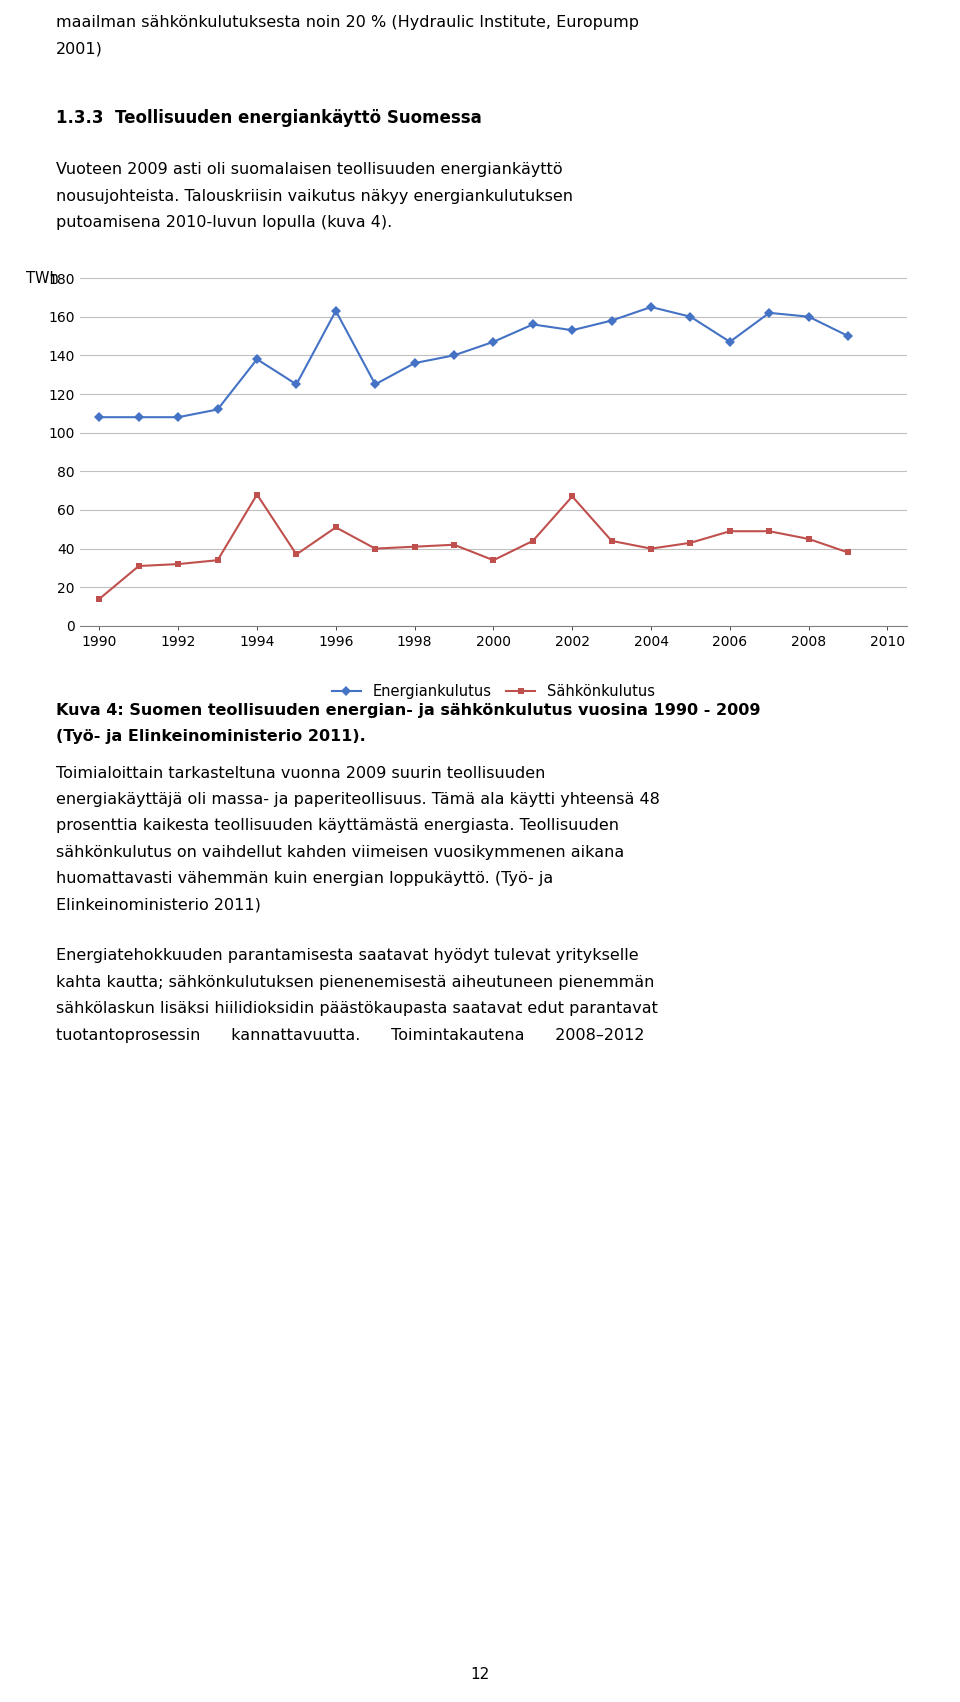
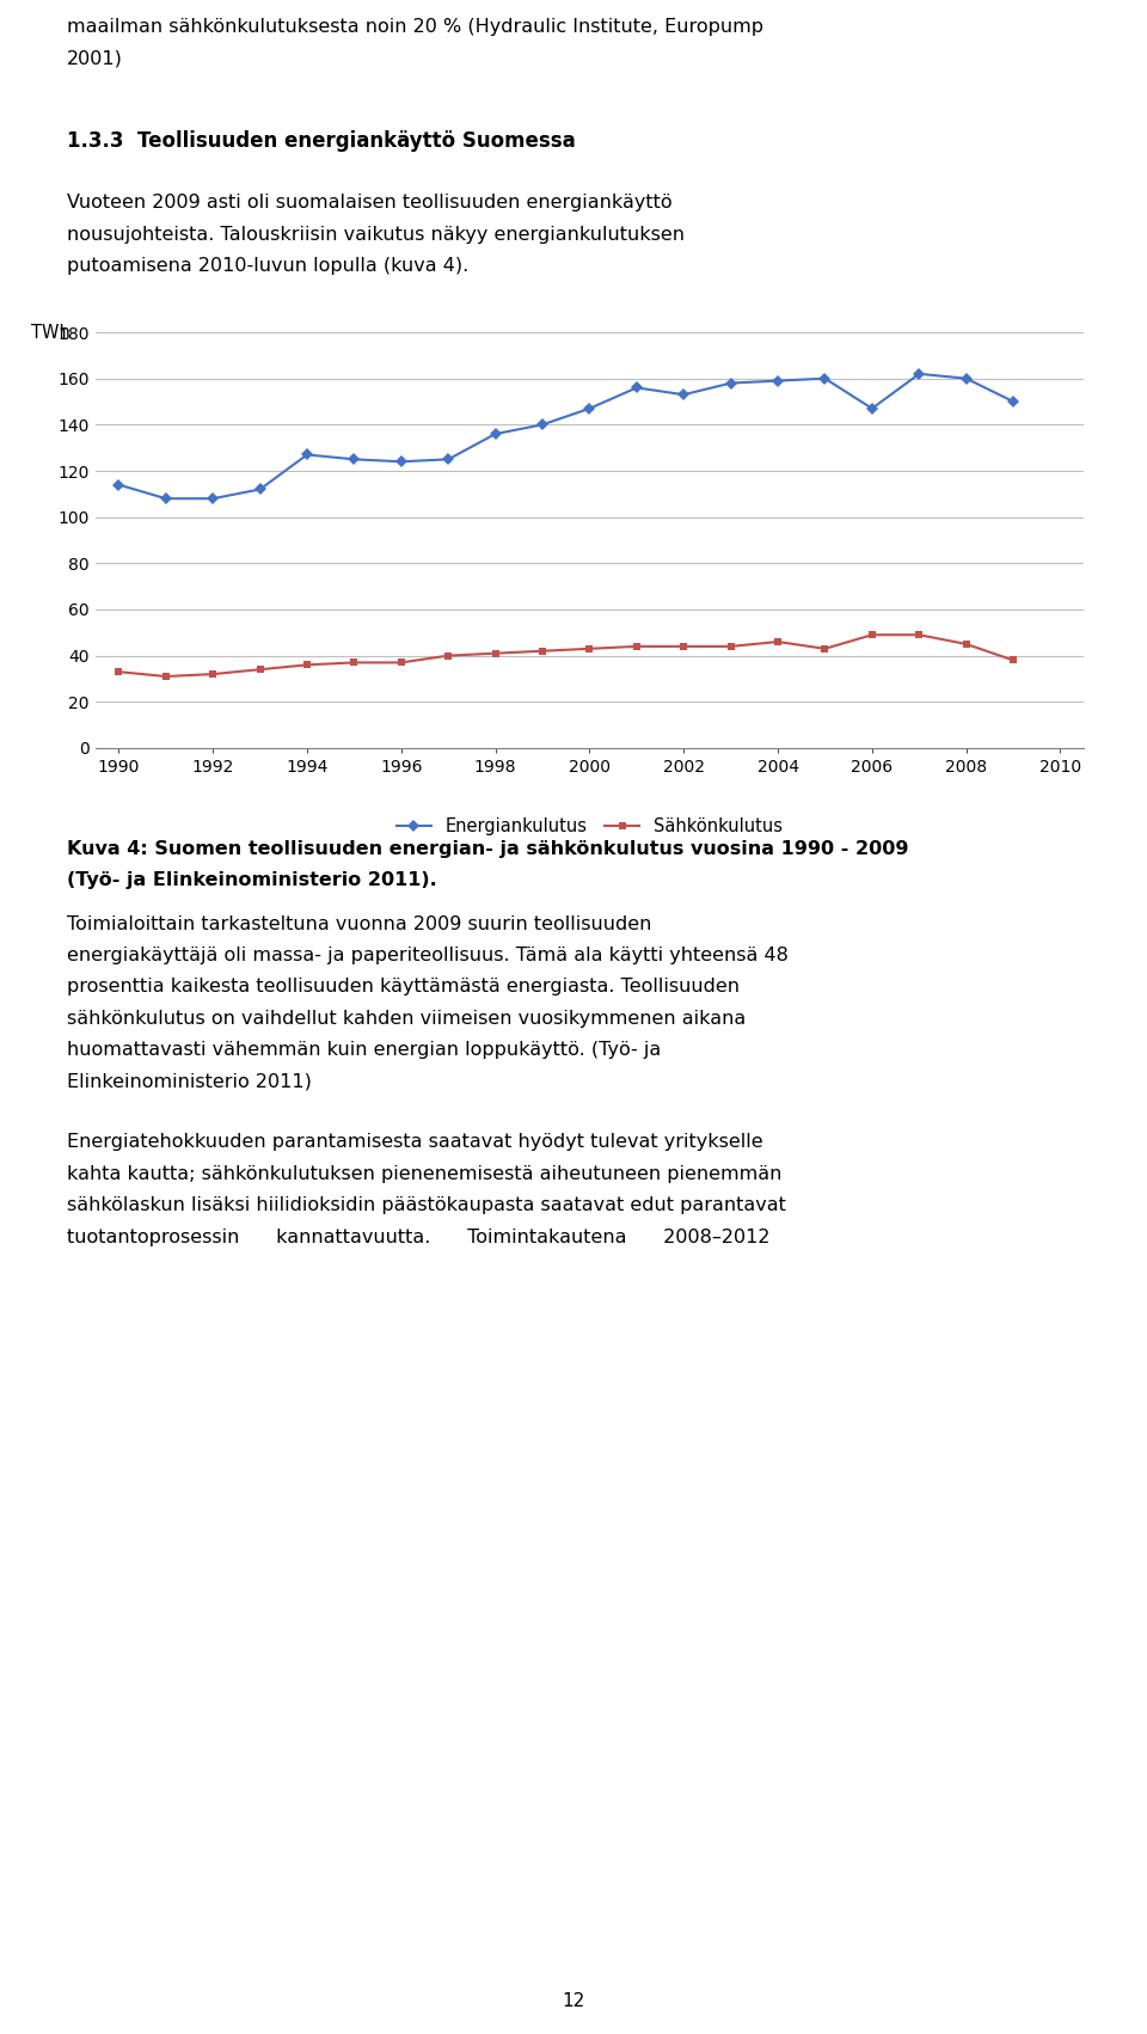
Energiankulutus/1990: 108 -> 114
Sähkönkulutus/1990: 14 -> 33
Energiankulutus/1994: 138 -> 127
Sähkönkulutus/1994: 68 -> 36
Energiankulutus/1996: 163 -> 124
Sähkönkulutus/1996: 51 -> 37
Sähkönkulutus/2000: 34 -> 43
Sähkönkulutus/2002: 67 -> 44
Energiankulutus/2004: 165 -> 159
Sähkönkulutus/2004: 40 -> 46
